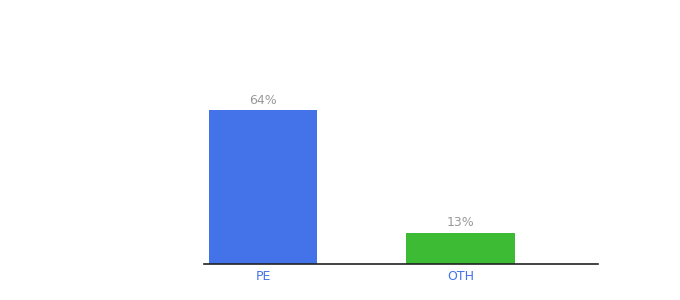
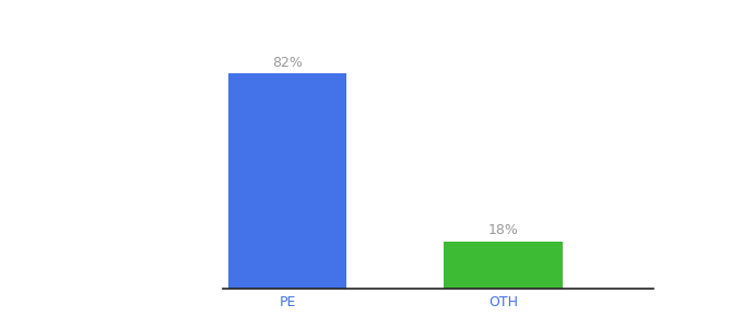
PE: 64% -> 82%
OTH: 13% -> 18%
